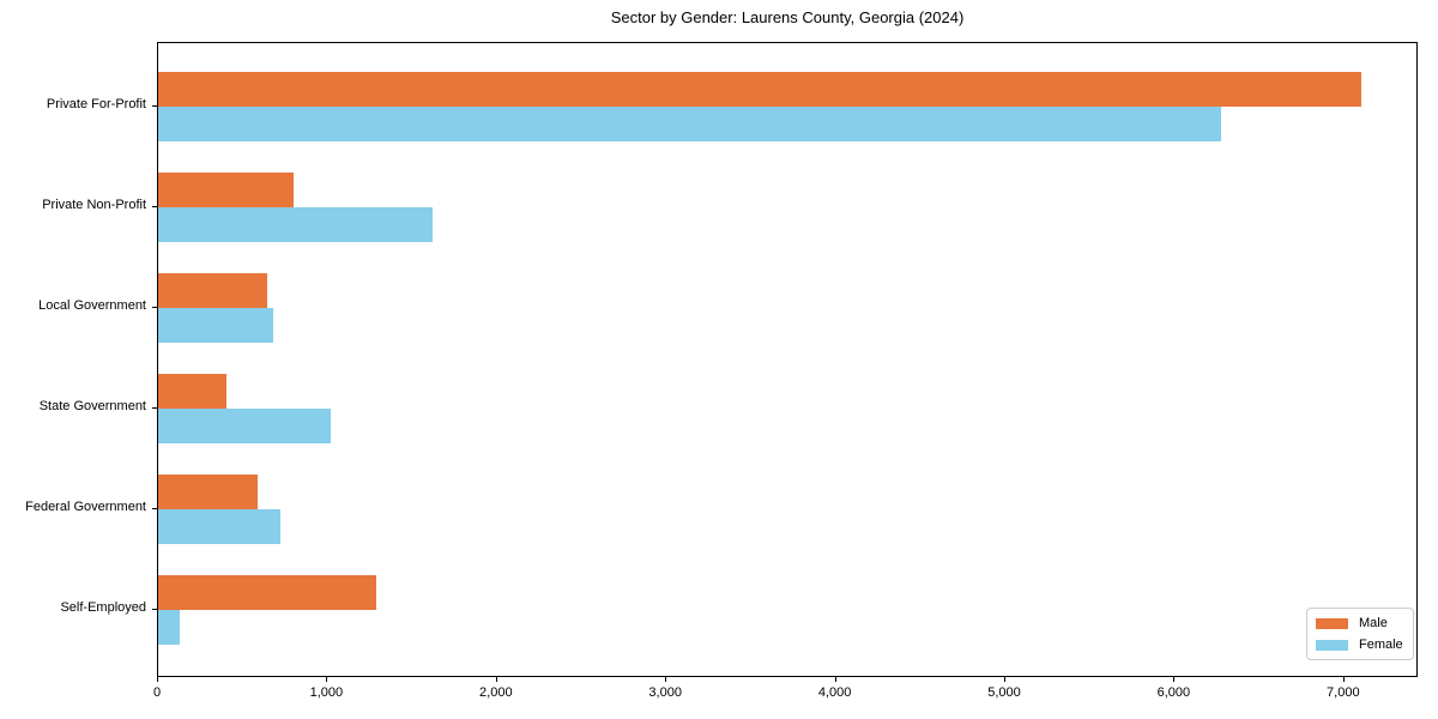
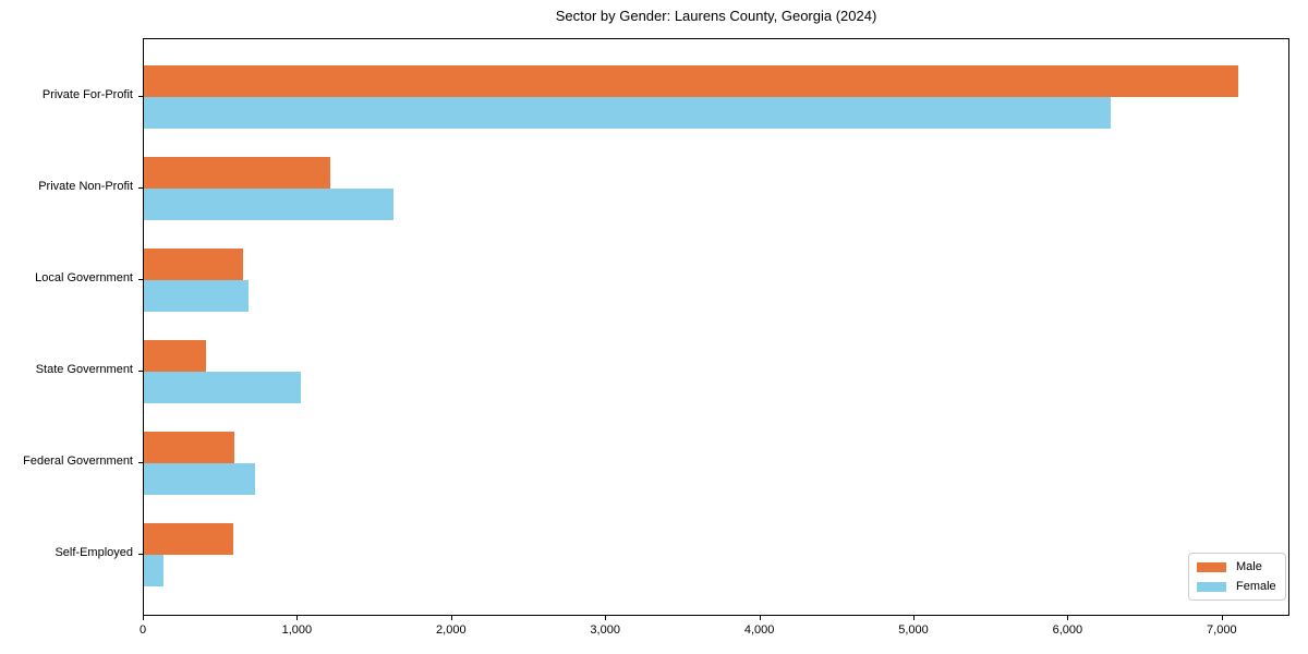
Male/Private Non-Profit: 800 -> 1210
Male/Self-Employed: 1290 -> 580
